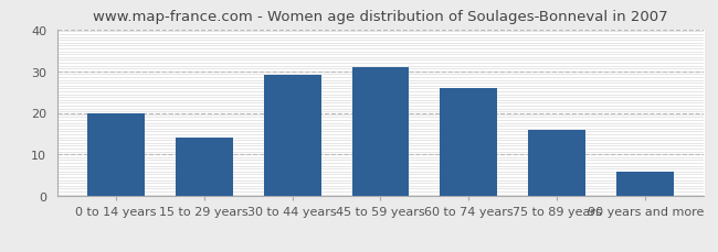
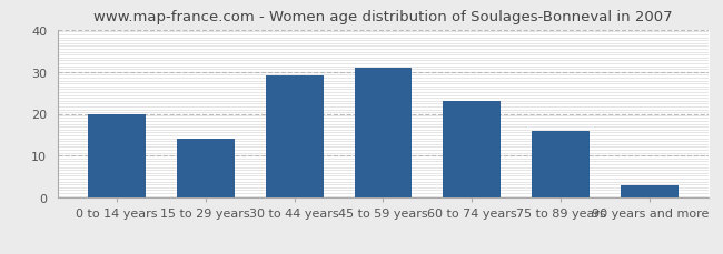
60 to 74 years: 26 -> 23
90 years and more: 6 -> 3
